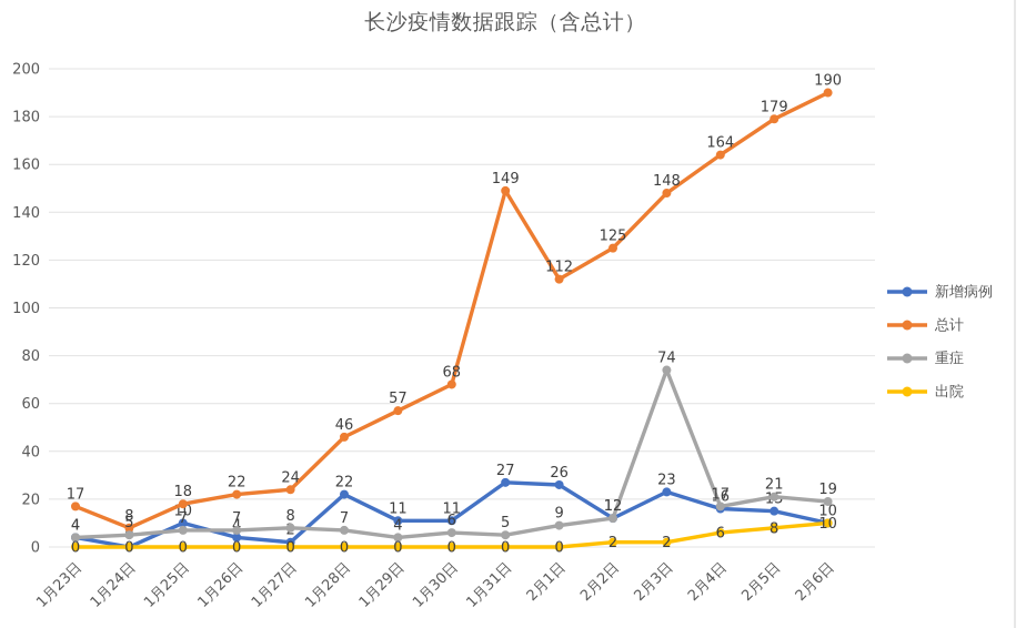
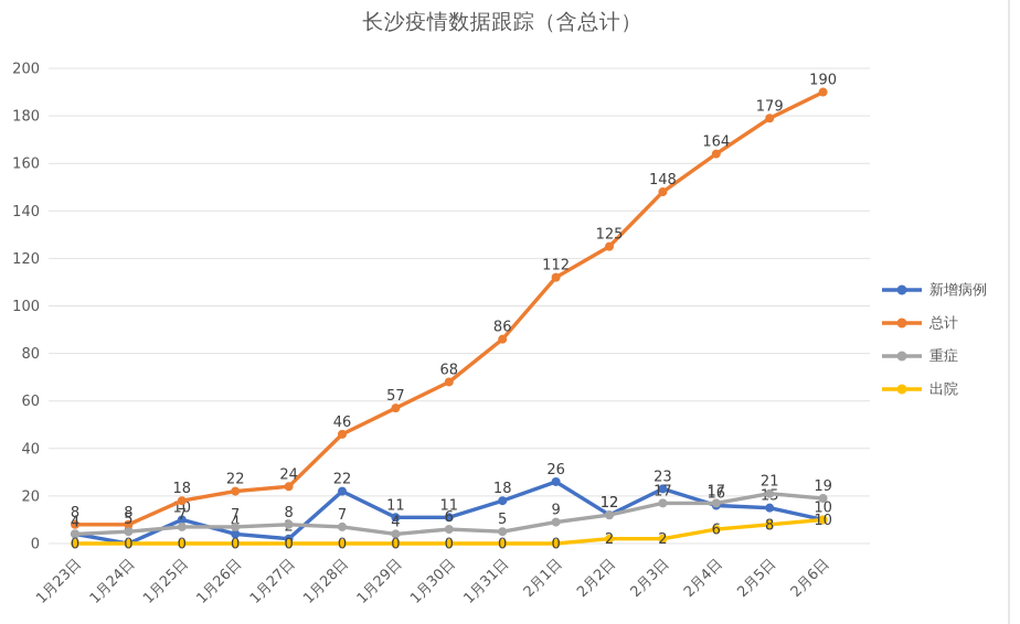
总计/1月23日: 17 -> 8
新增病例/1月31日: 27 -> 18
总计/1月31日: 149 -> 86
重症/2月3日: 74 -> 17
